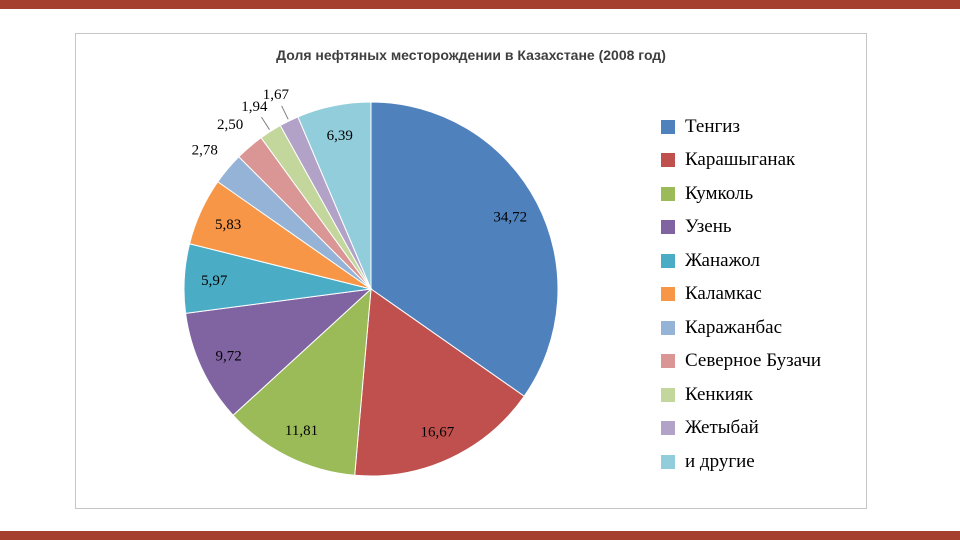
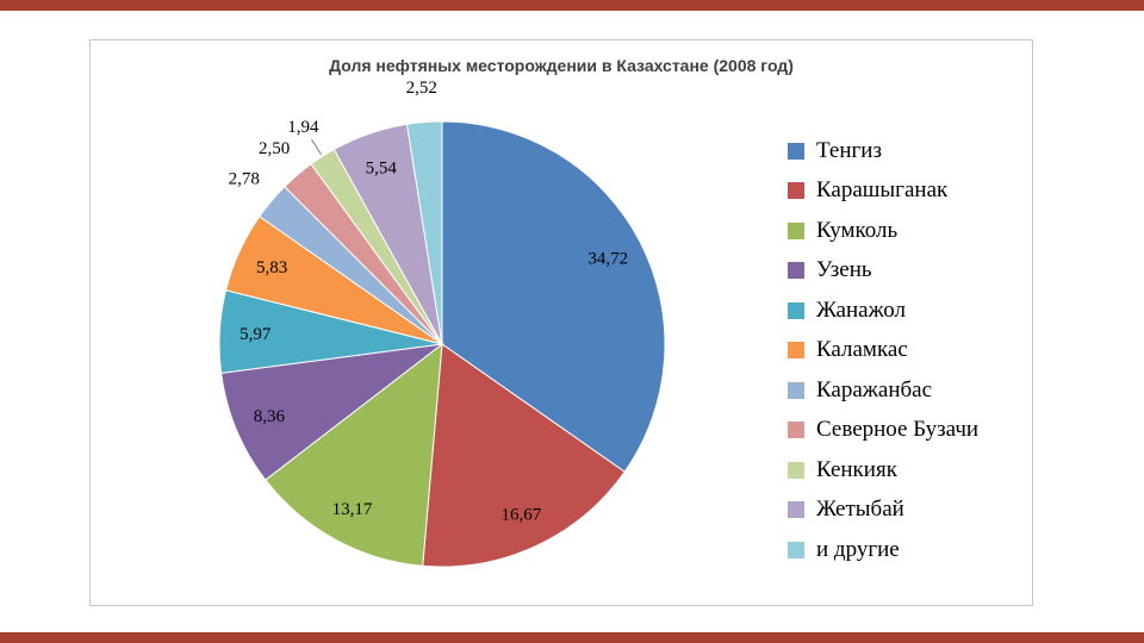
Кумколь: 11,81 -> 13,17
Узень: 9,72 -> 8,36
Жетыбай: 1,67 -> 5,54
и другие: 6,39 -> 2,52
